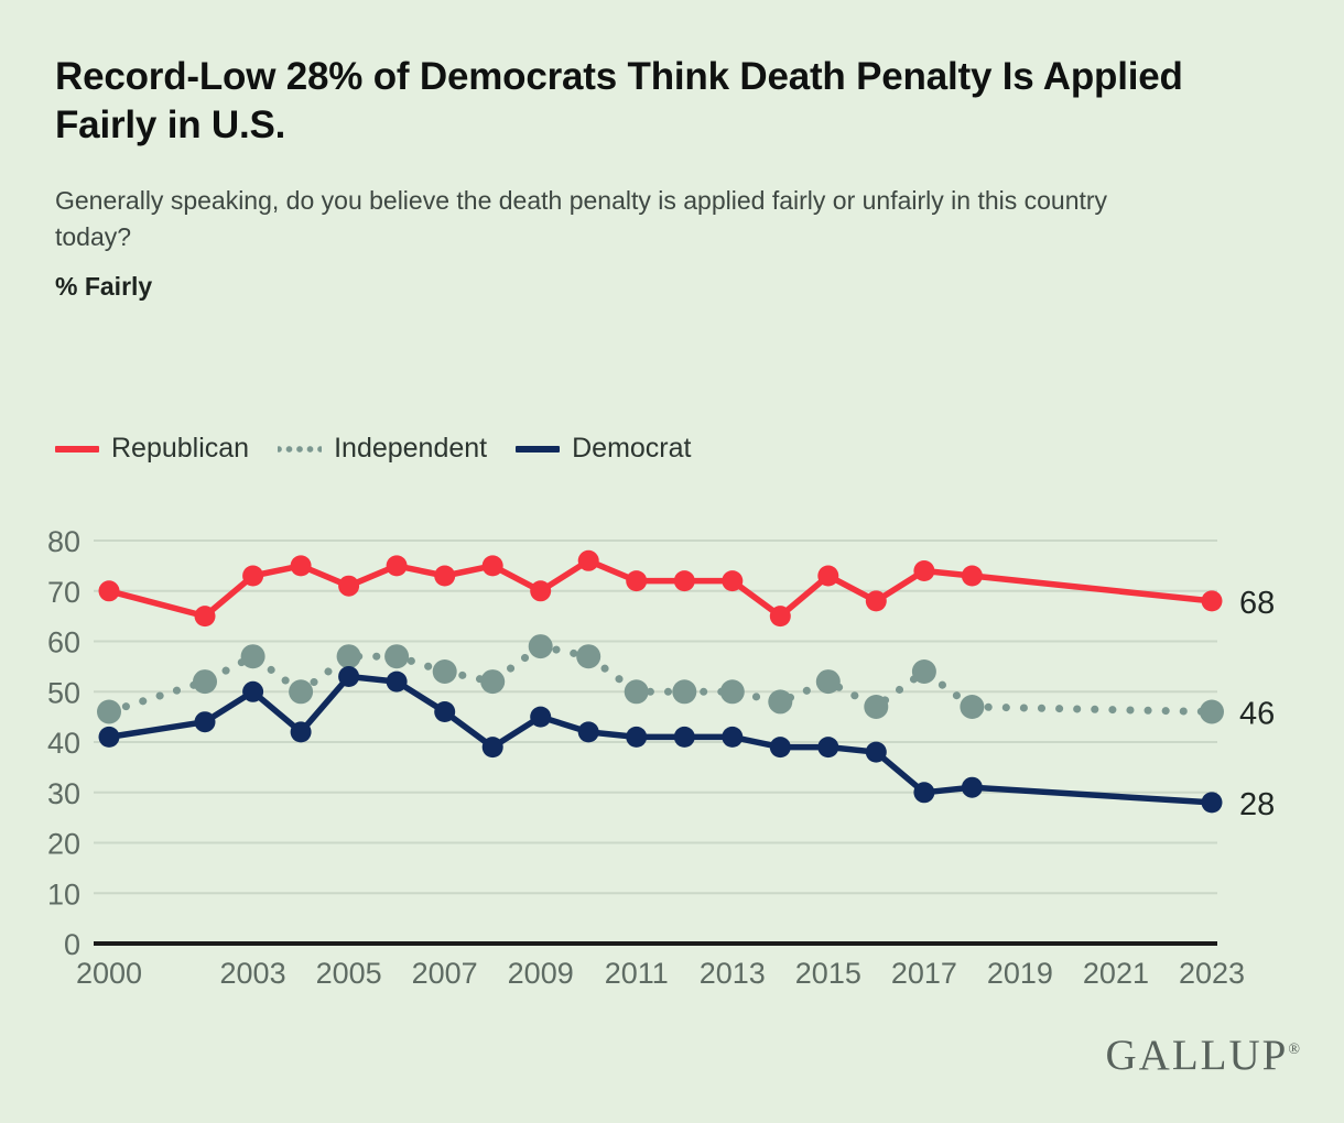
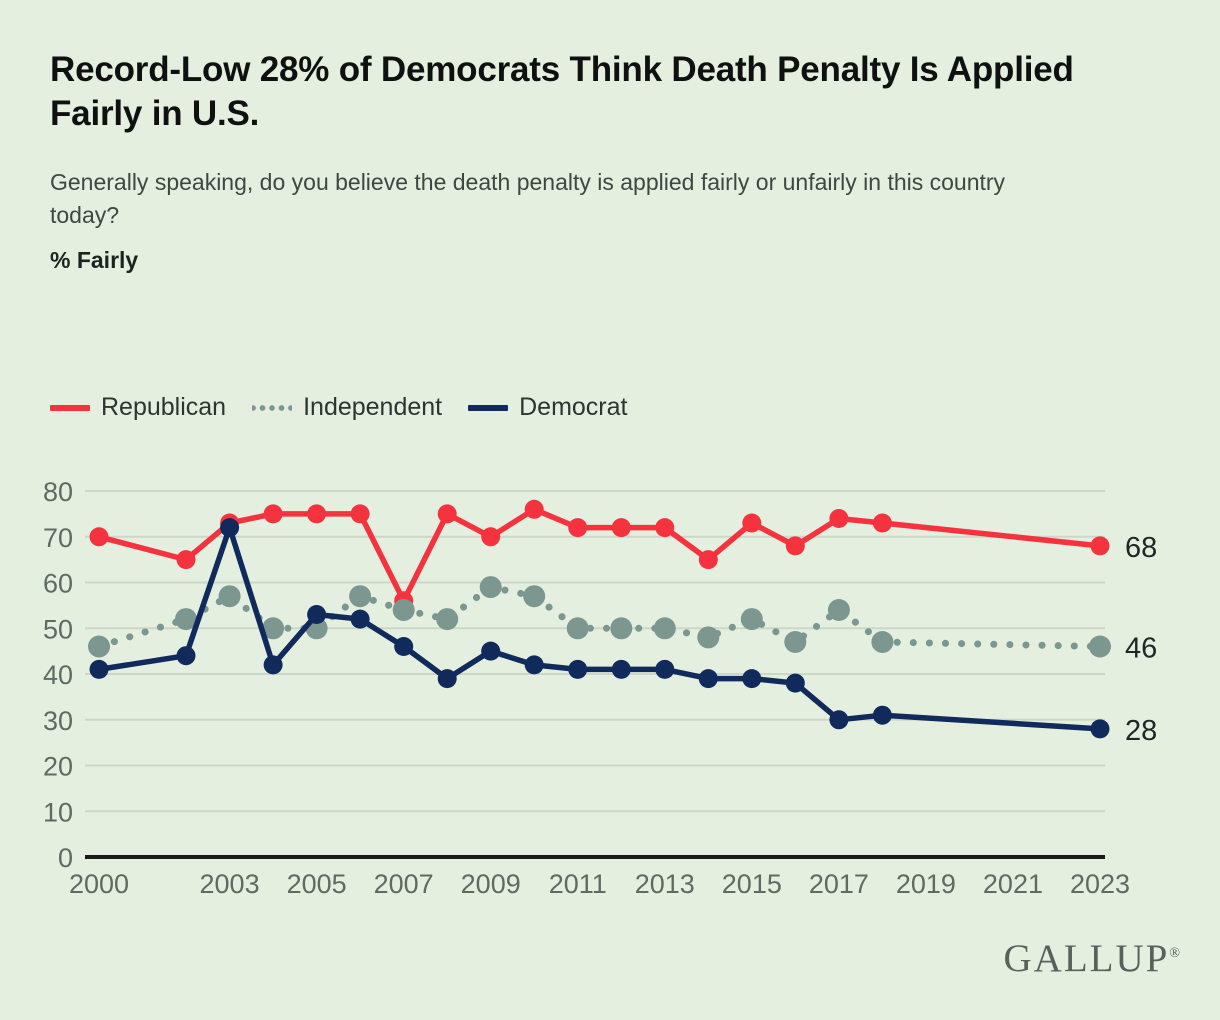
Democrat/2003: 50 -> 72
Republican/2005: 71 -> 75
Independent/2005: 57 -> 50
Republican/2007: 73 -> 56
